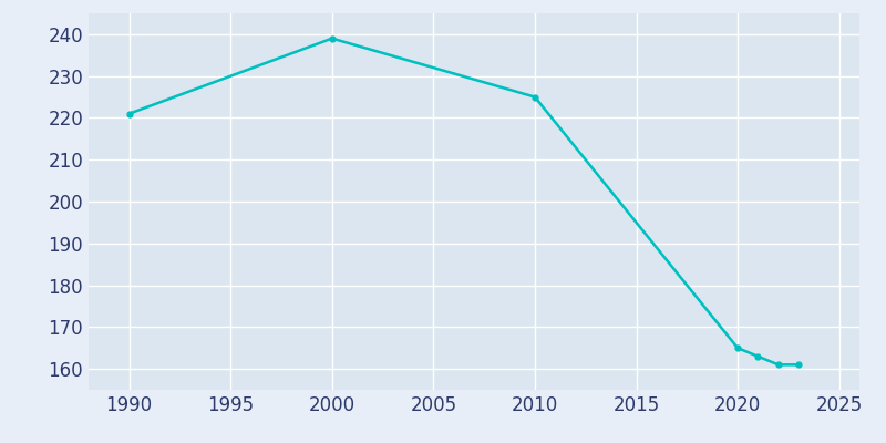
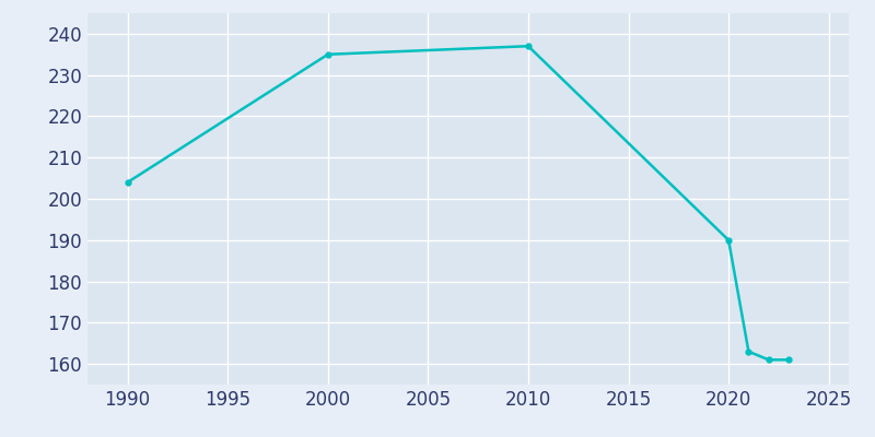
1990: 221 -> 204
2000: 239 -> 235
2010: 225 -> 237
2020: 165 -> 190
